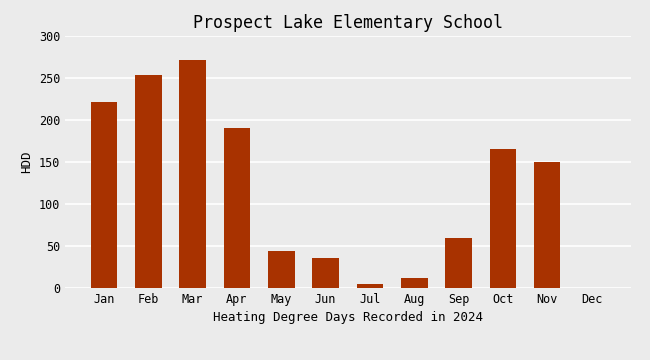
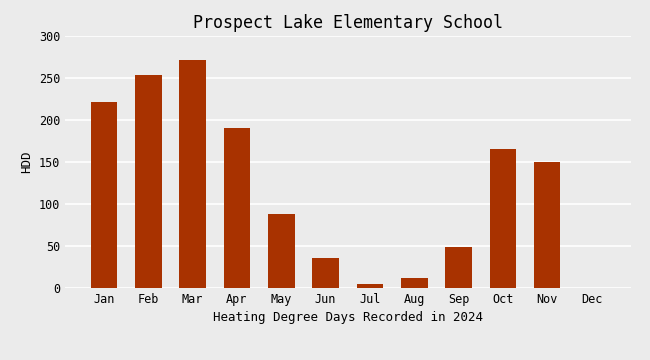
May: 44 -> 88
Sep: 60 -> 49
